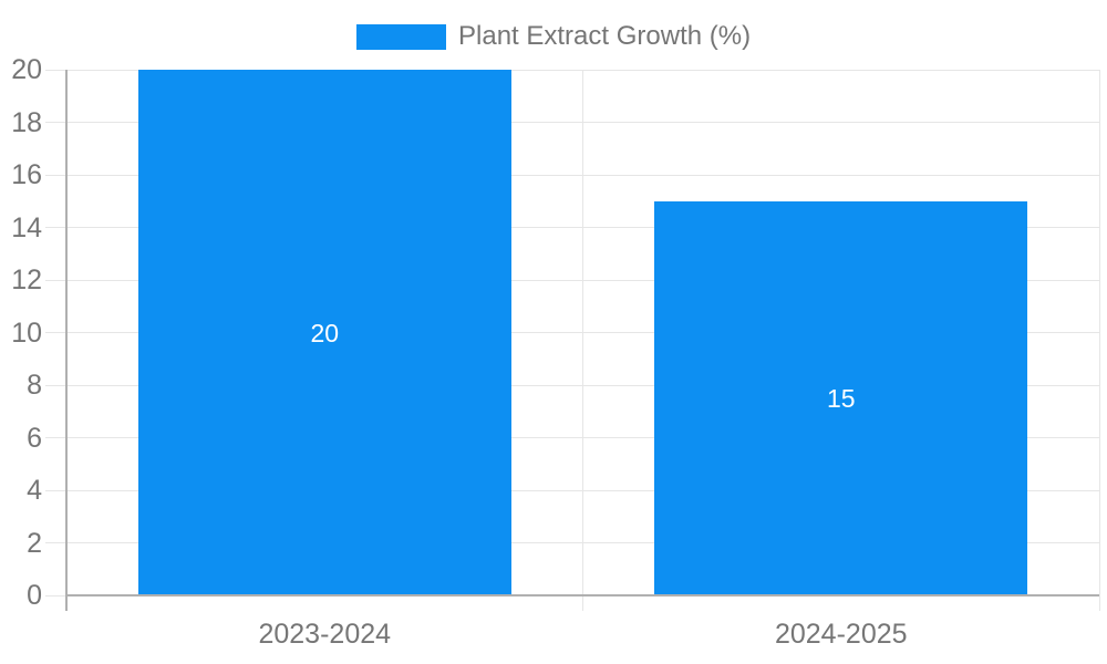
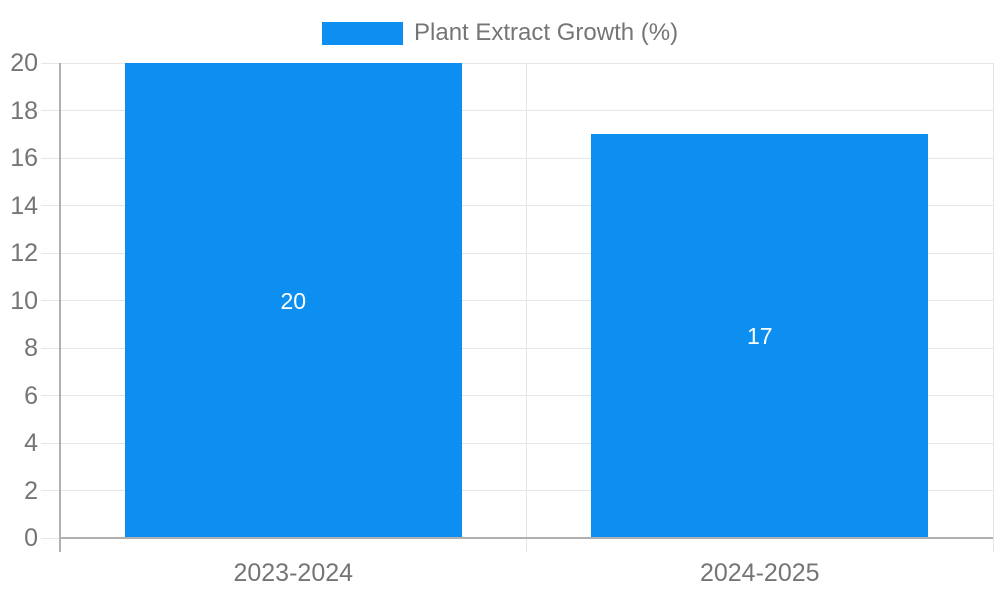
2024-2025: 15 -> 17
